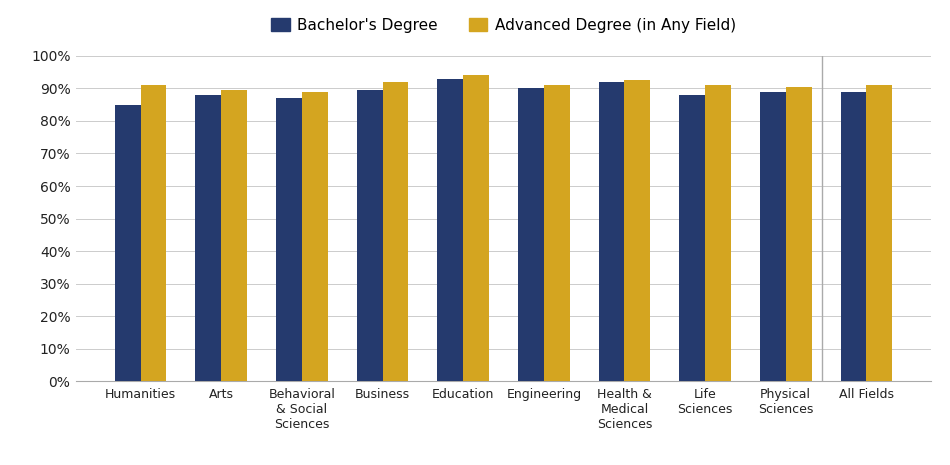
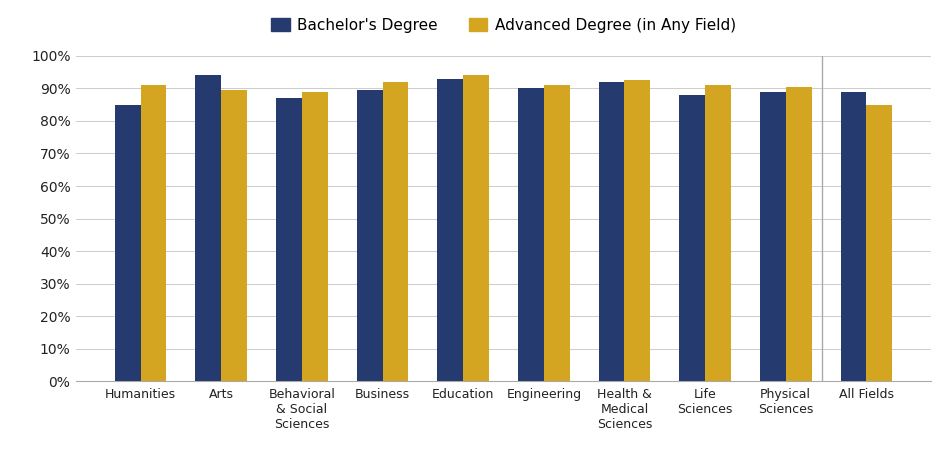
Bachelor's Degree/Arts: 88.0% -> 94.0%
Advanced Degree (in Any Field)/All Fields: 91.0% -> 85.0%
